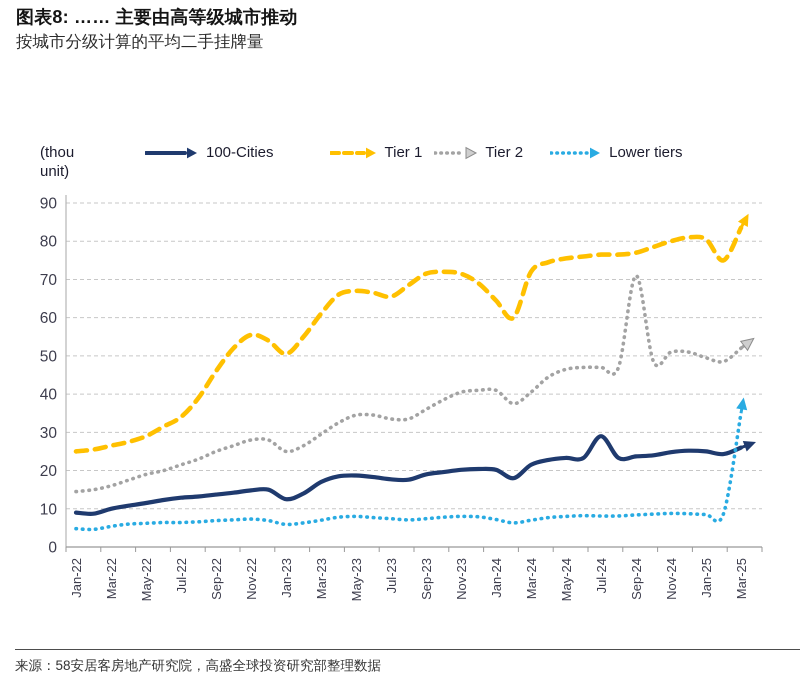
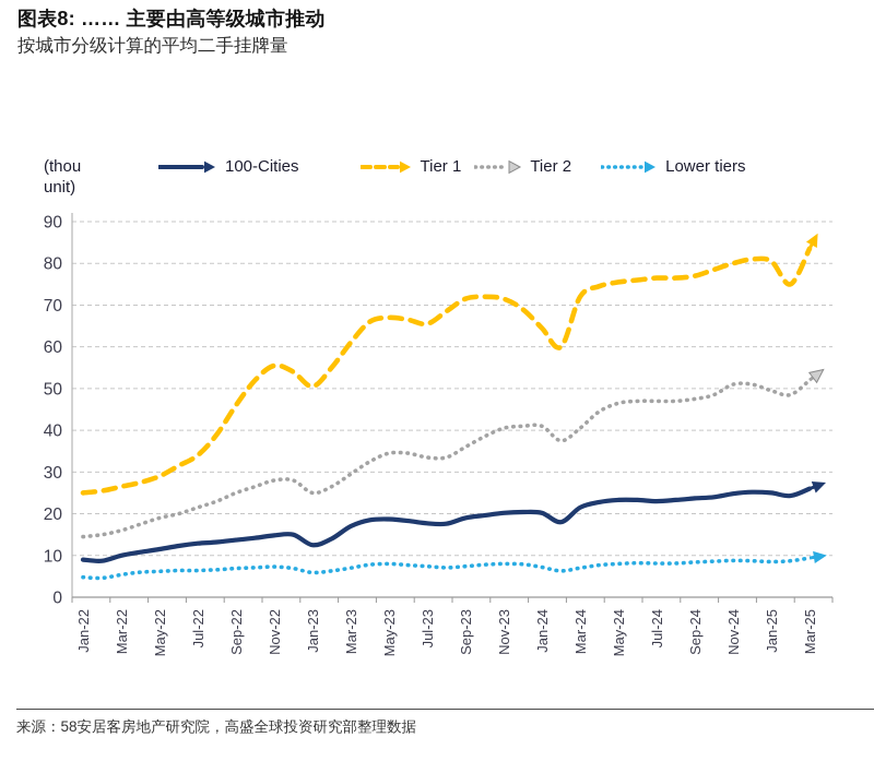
100-Cities/Jul-24: 29 -> 23
Tier 2/Sep-24: 71 -> 48
Lower tiers/Mar-25: 35 -> 9
